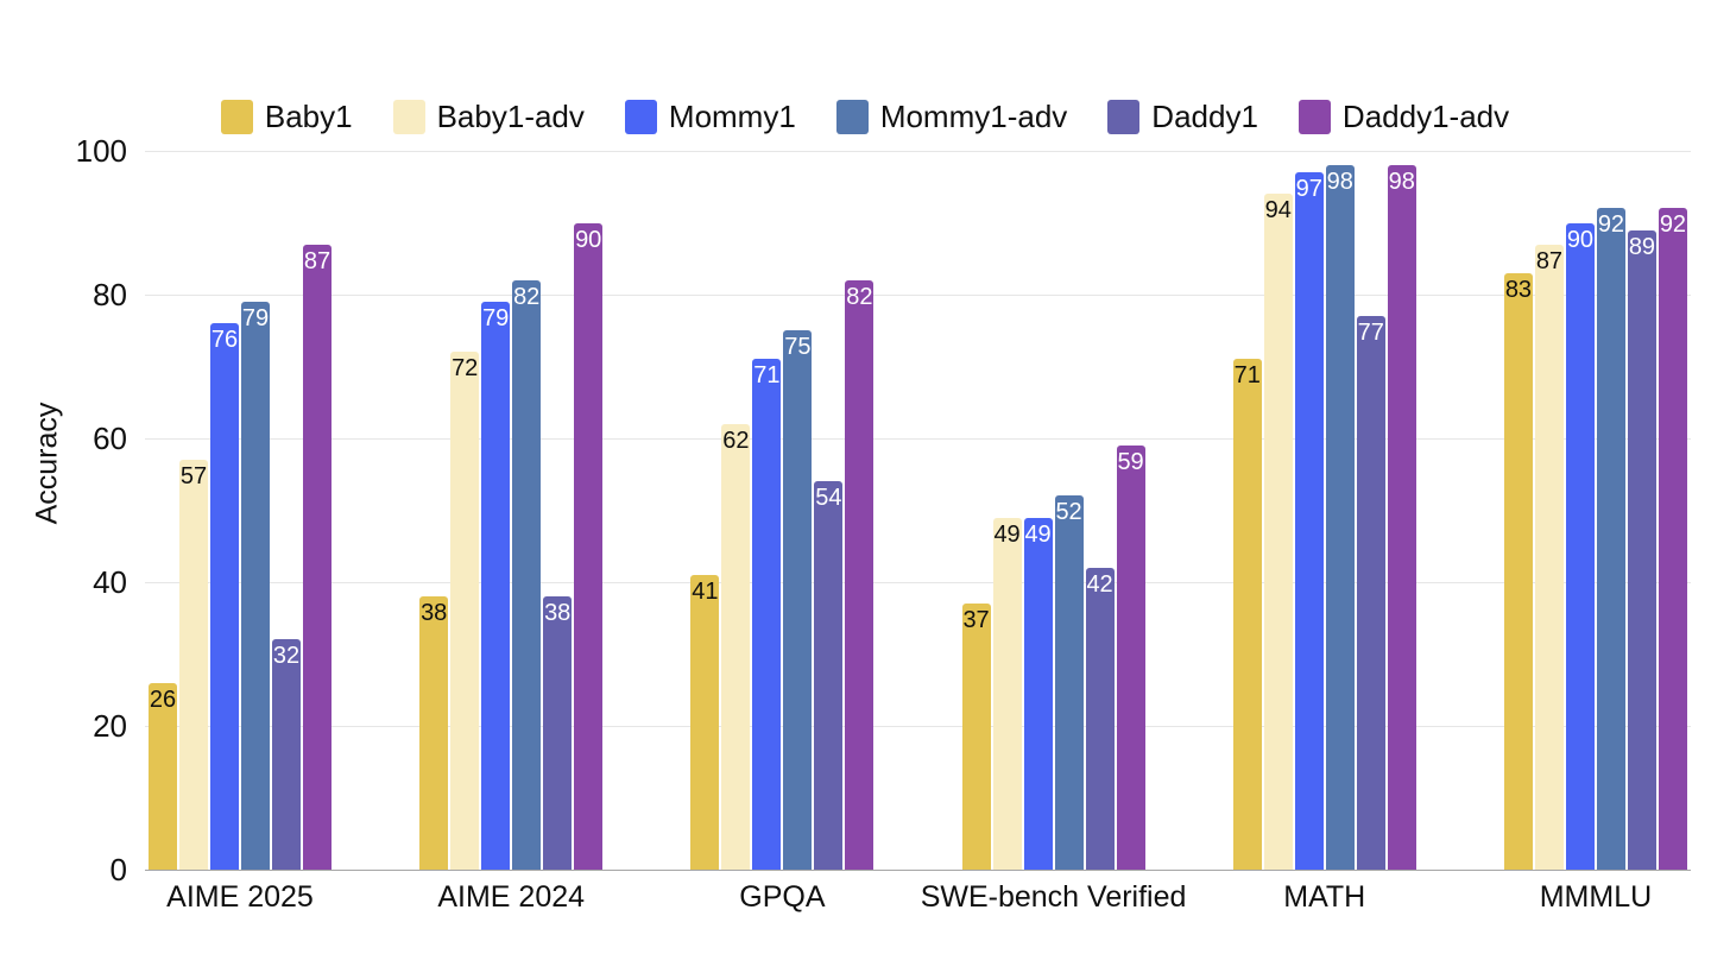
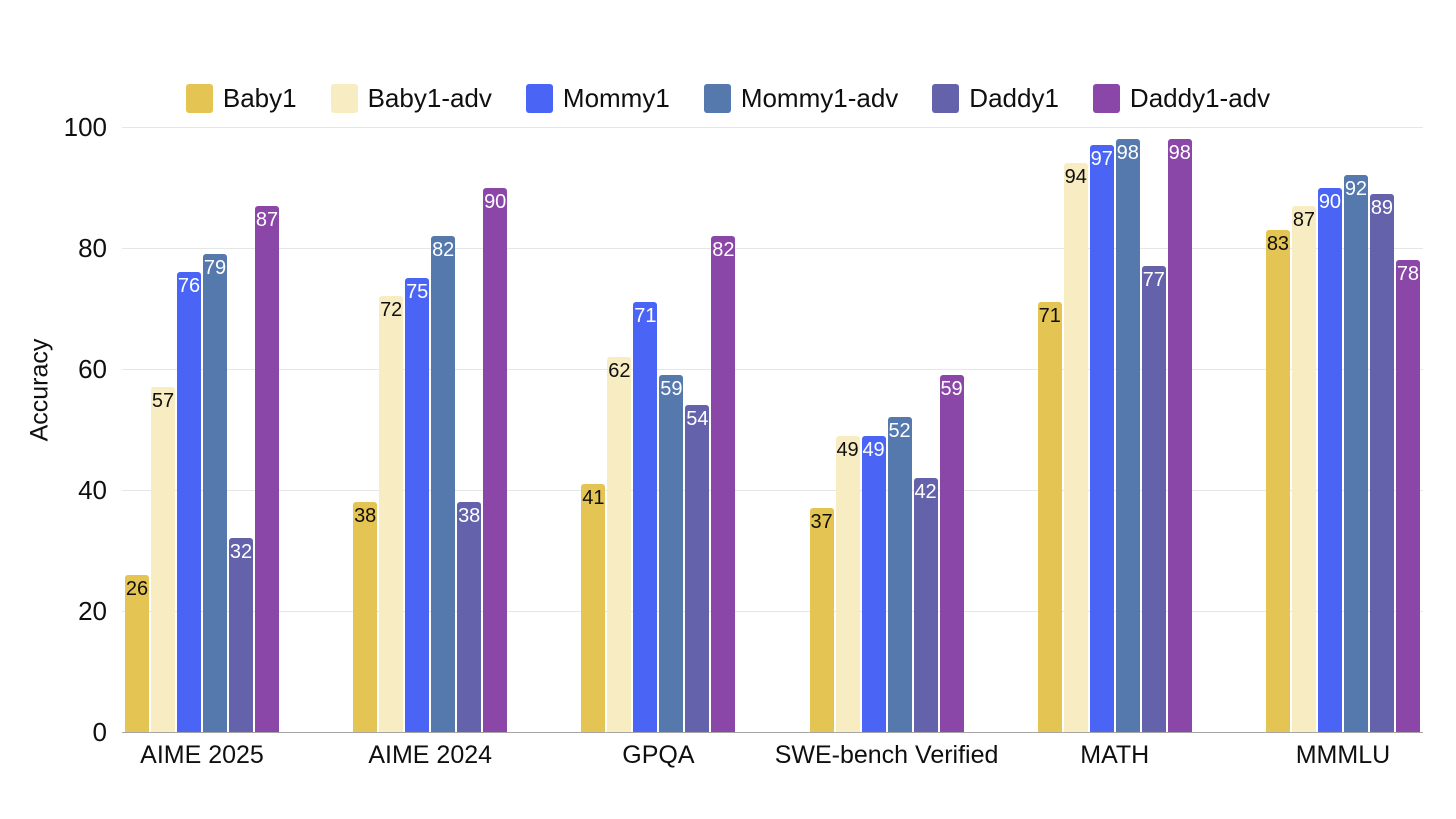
Mommy1/AIME 2024: 79 -> 75
Mommy1-adv/GPQA: 75 -> 59
Daddy1-adv/MMMLU: 92 -> 78
